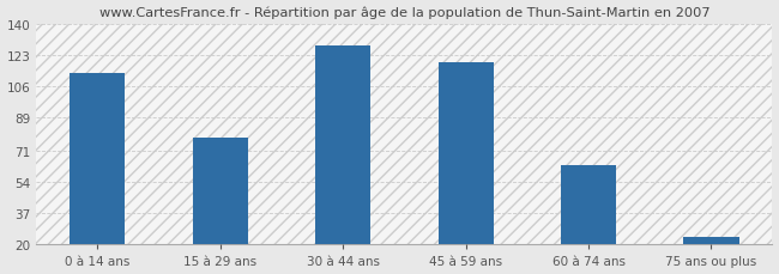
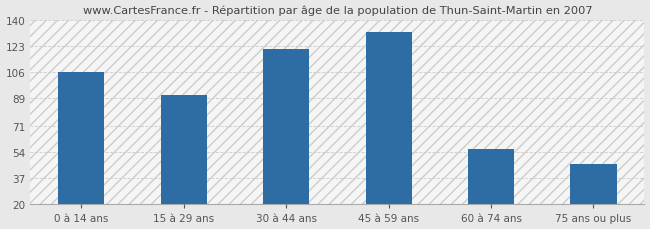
0 à 14 ans: 113 -> 106
15 à 29 ans: 78 -> 91
30 à 44 ans: 128 -> 121
45 à 59 ans: 119 -> 132
60 à 74 ans: 63 -> 56
75 ans ou plus: 24 -> 46
